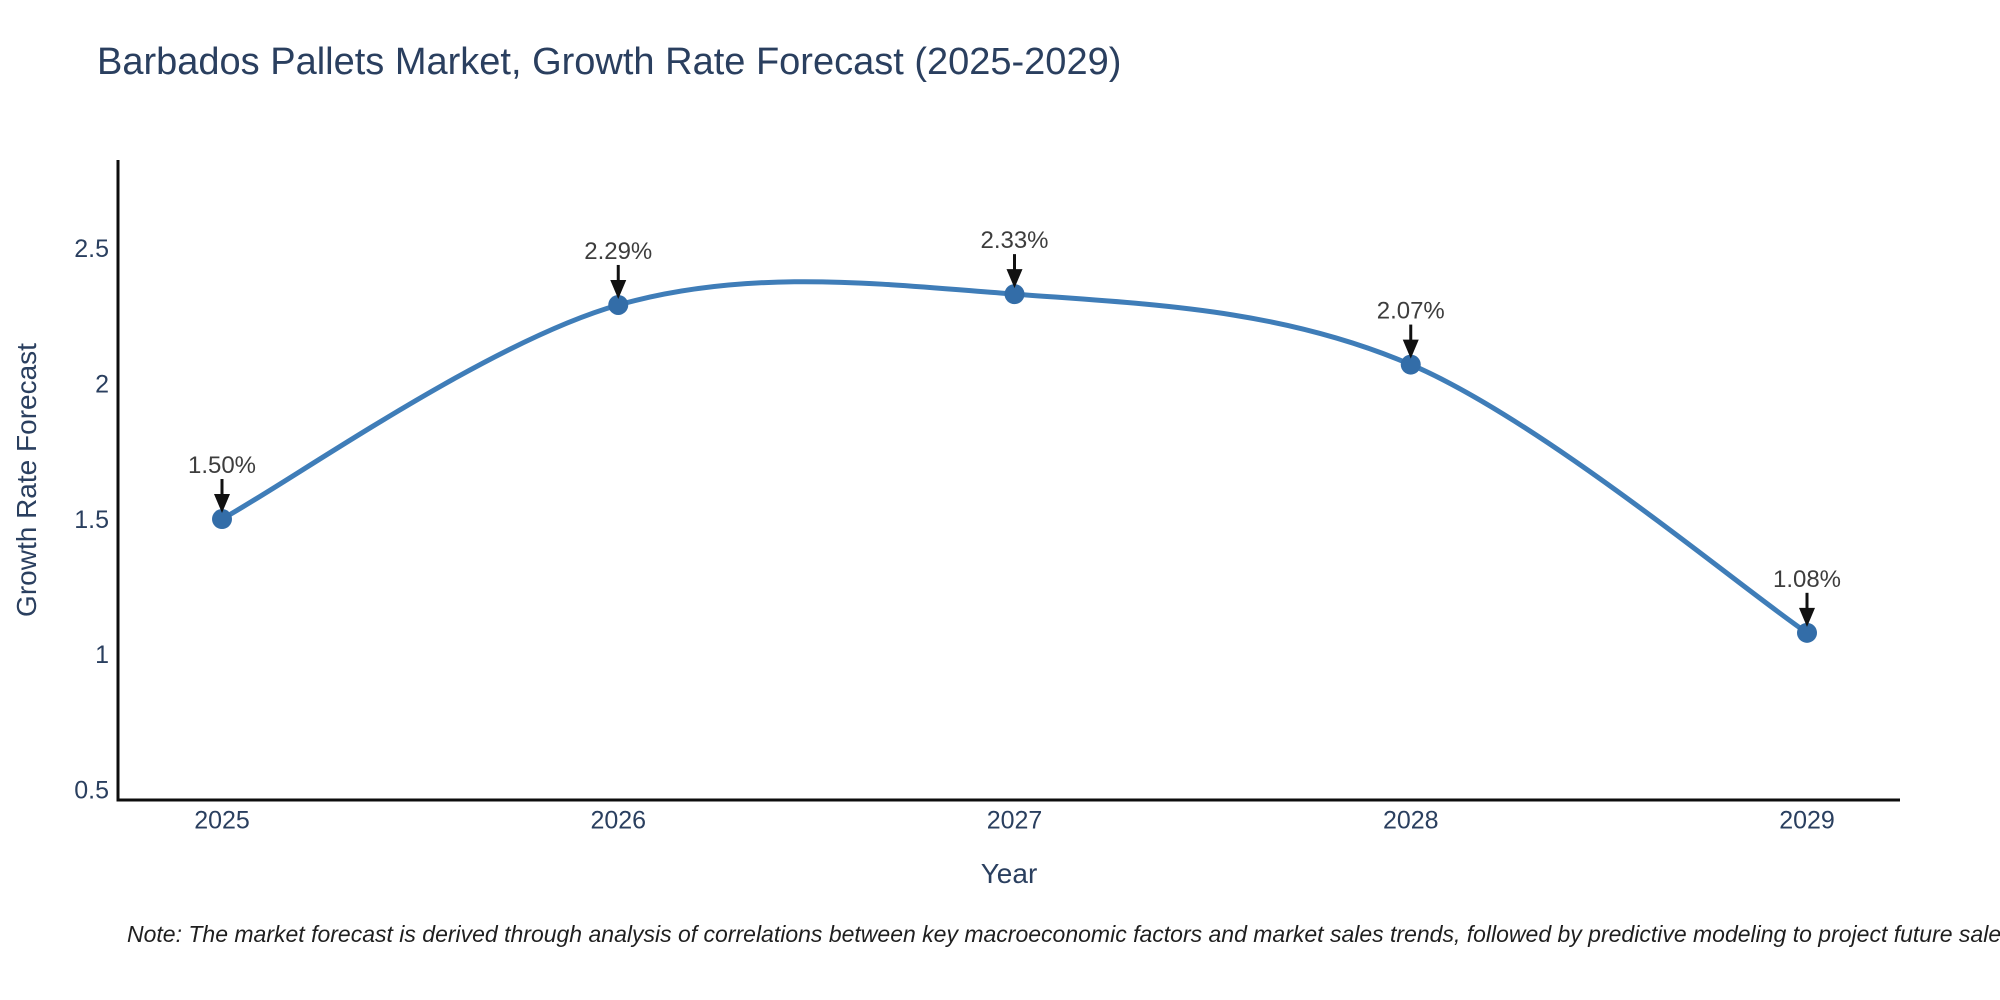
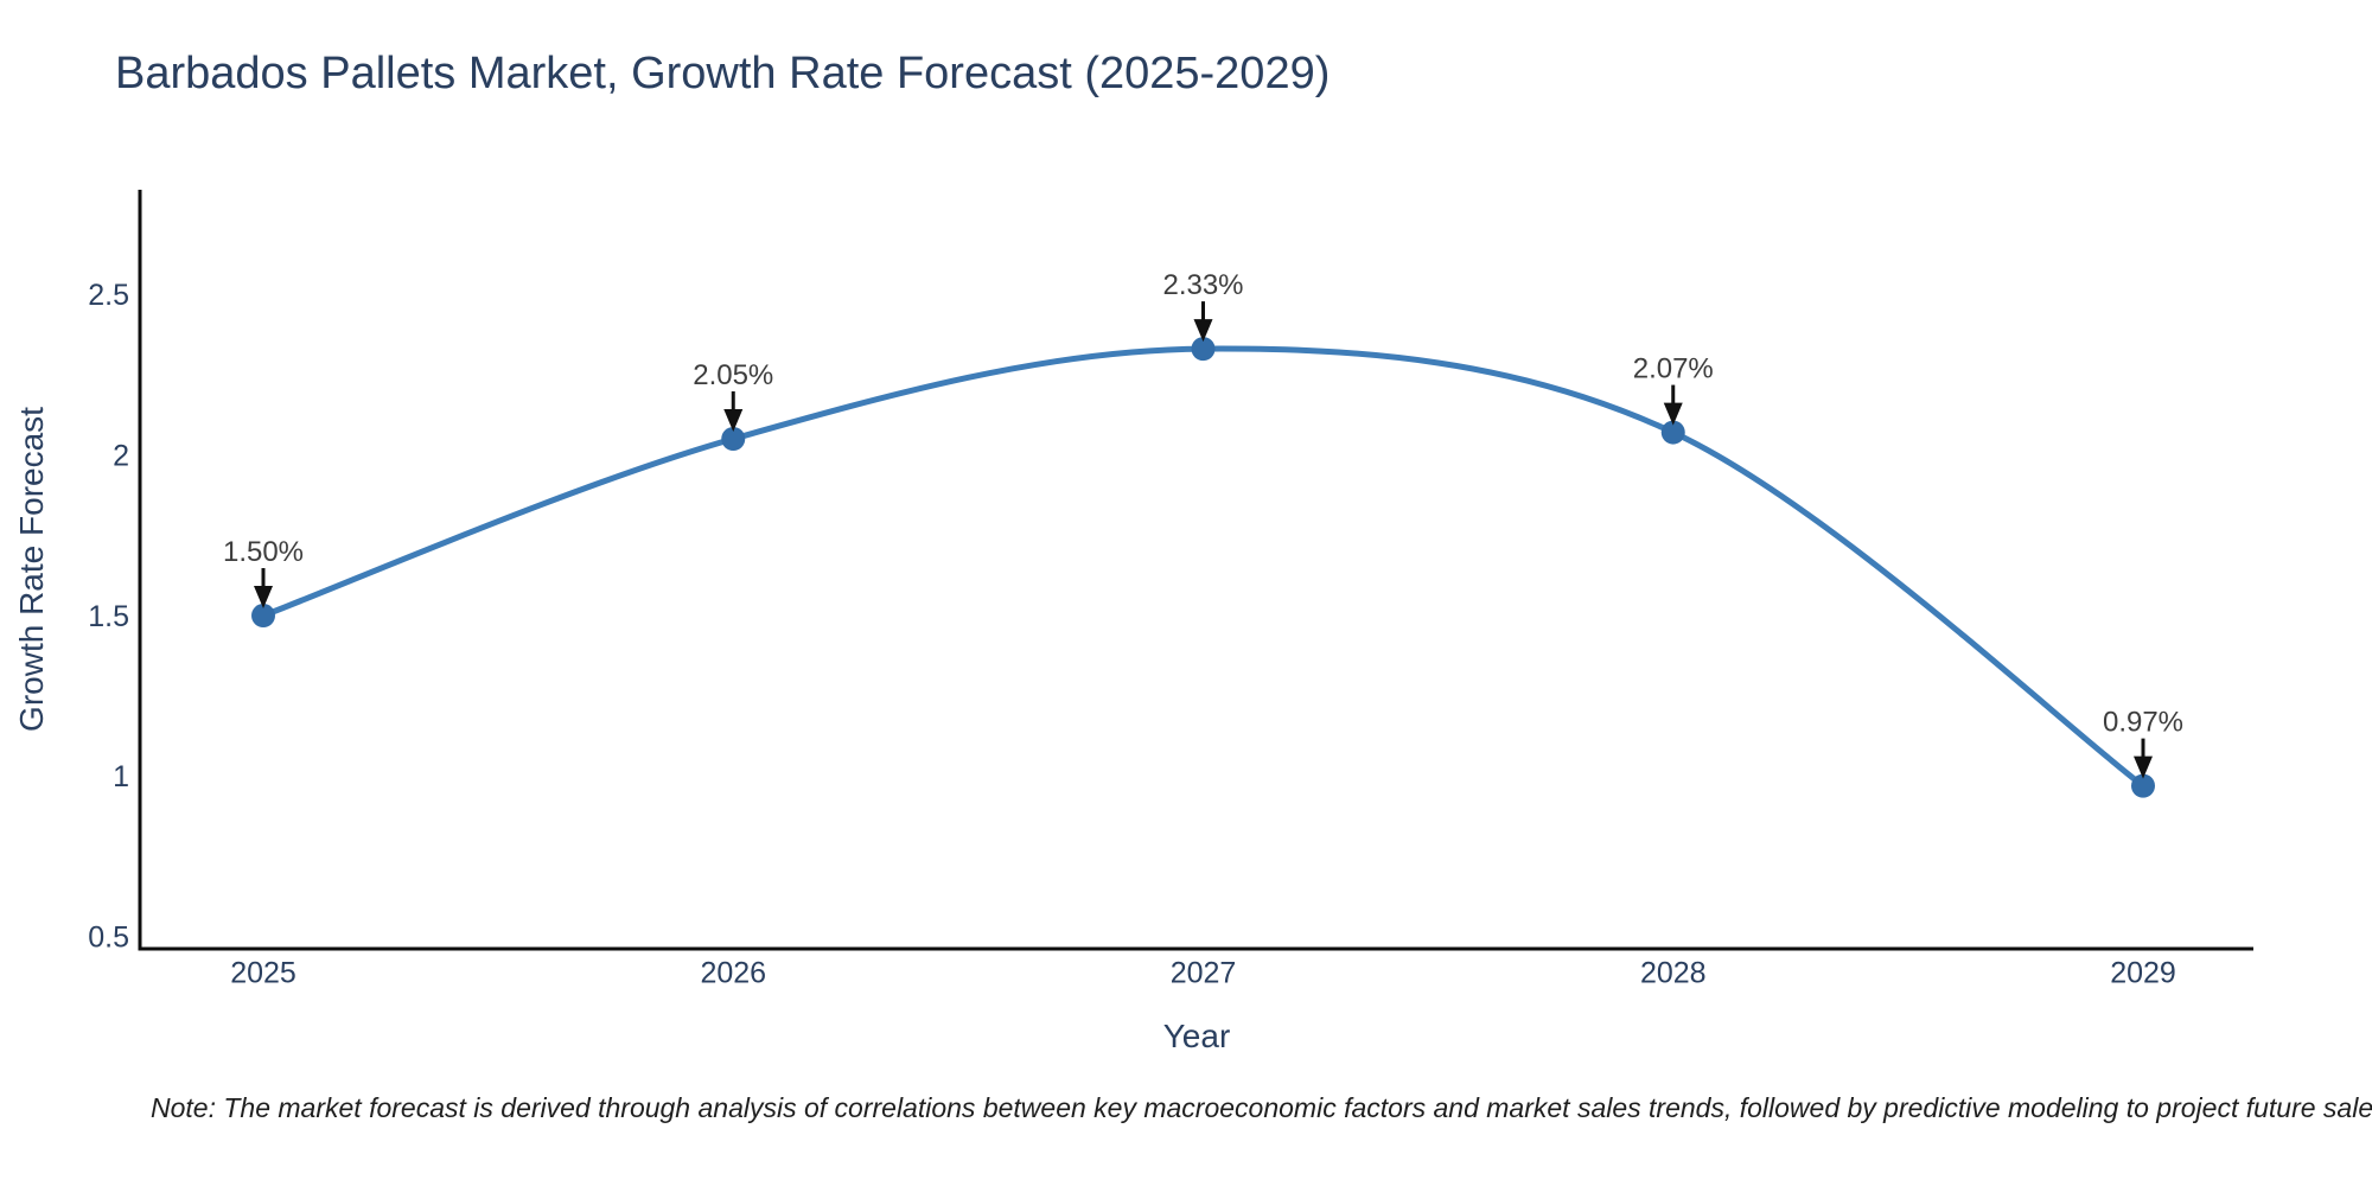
2026: 2.29% -> 2.05%
2029: 1.08% -> 0.97%
